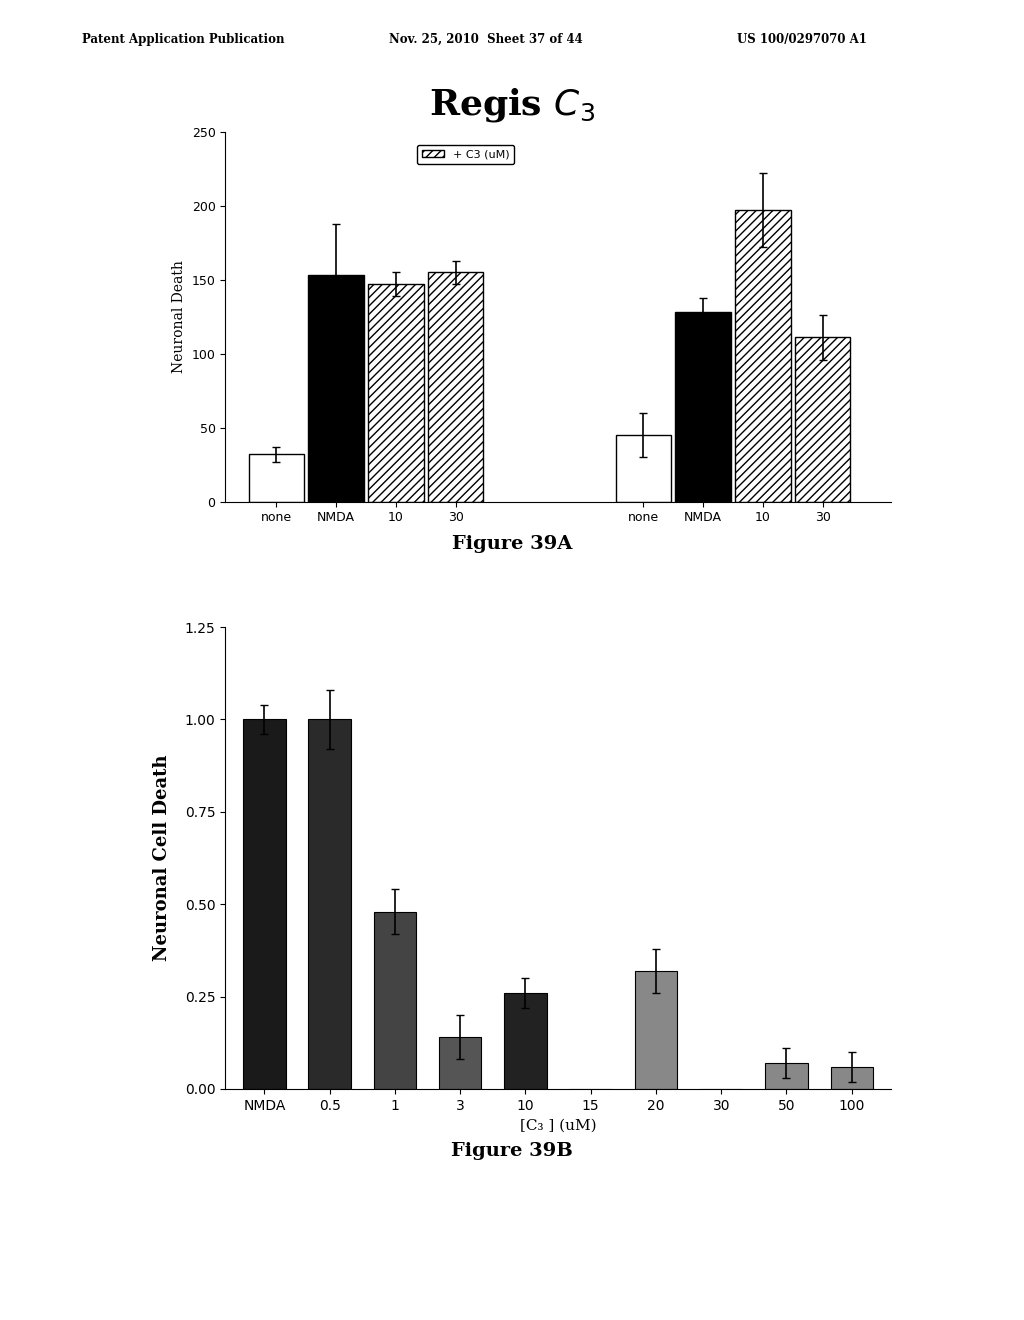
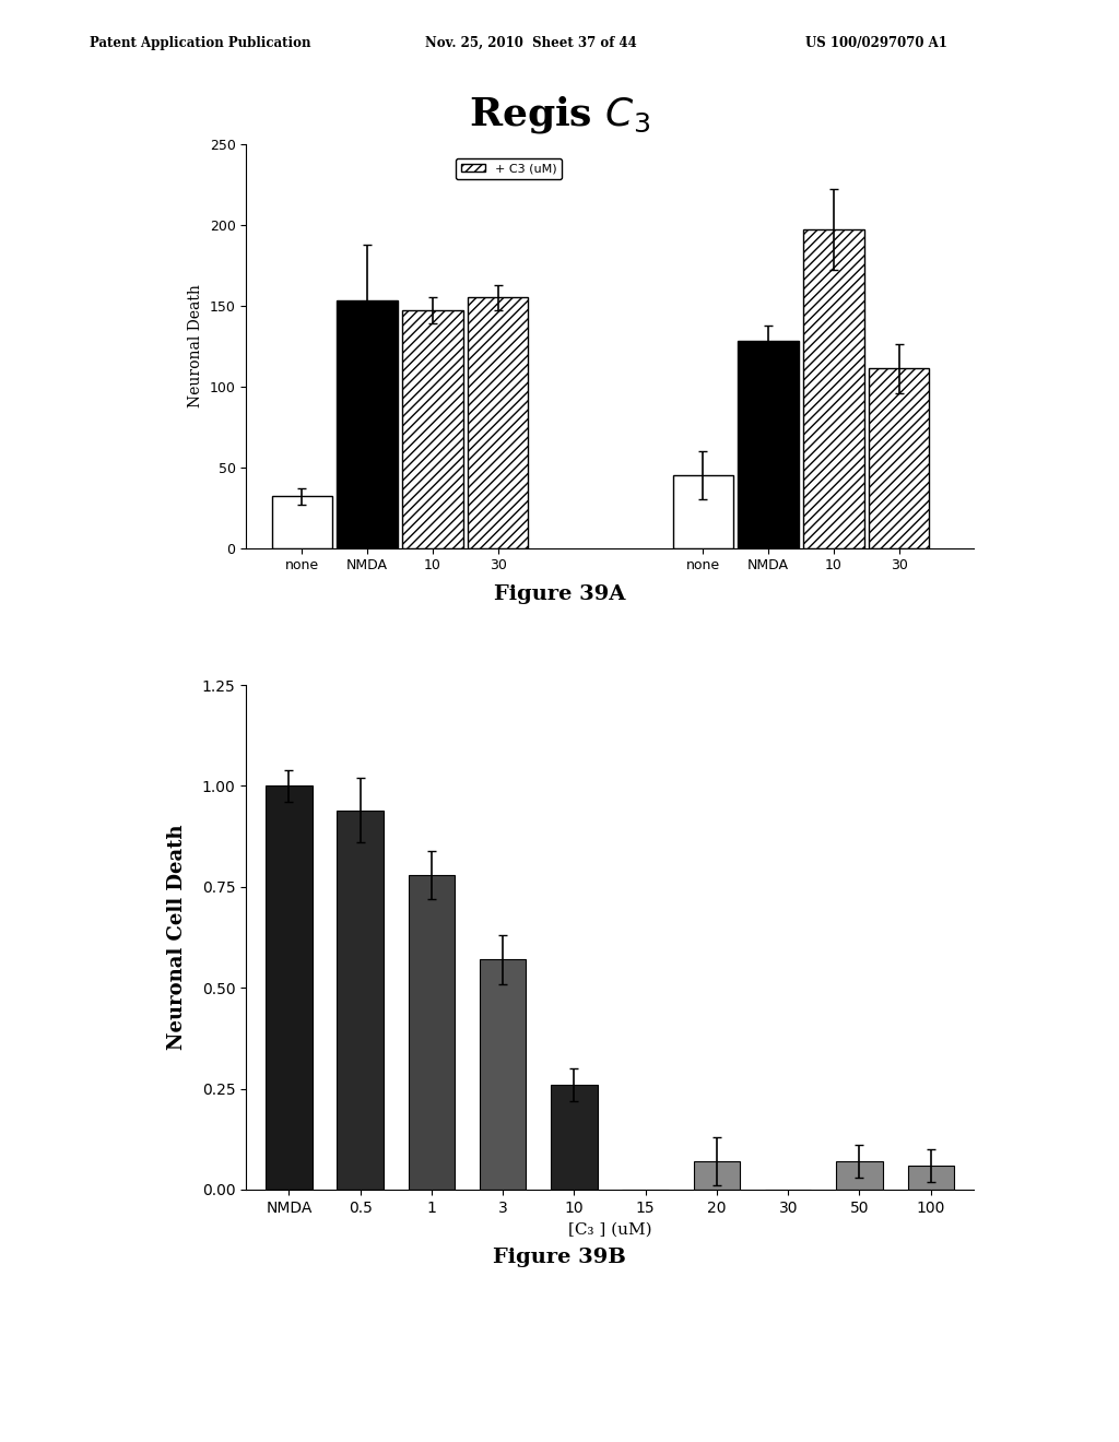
0.5: 1.00 -> 0.94
1: 0.48 -> 0.78
3: 0.14 -> 0.57
20: 0.32 -> 0.07
